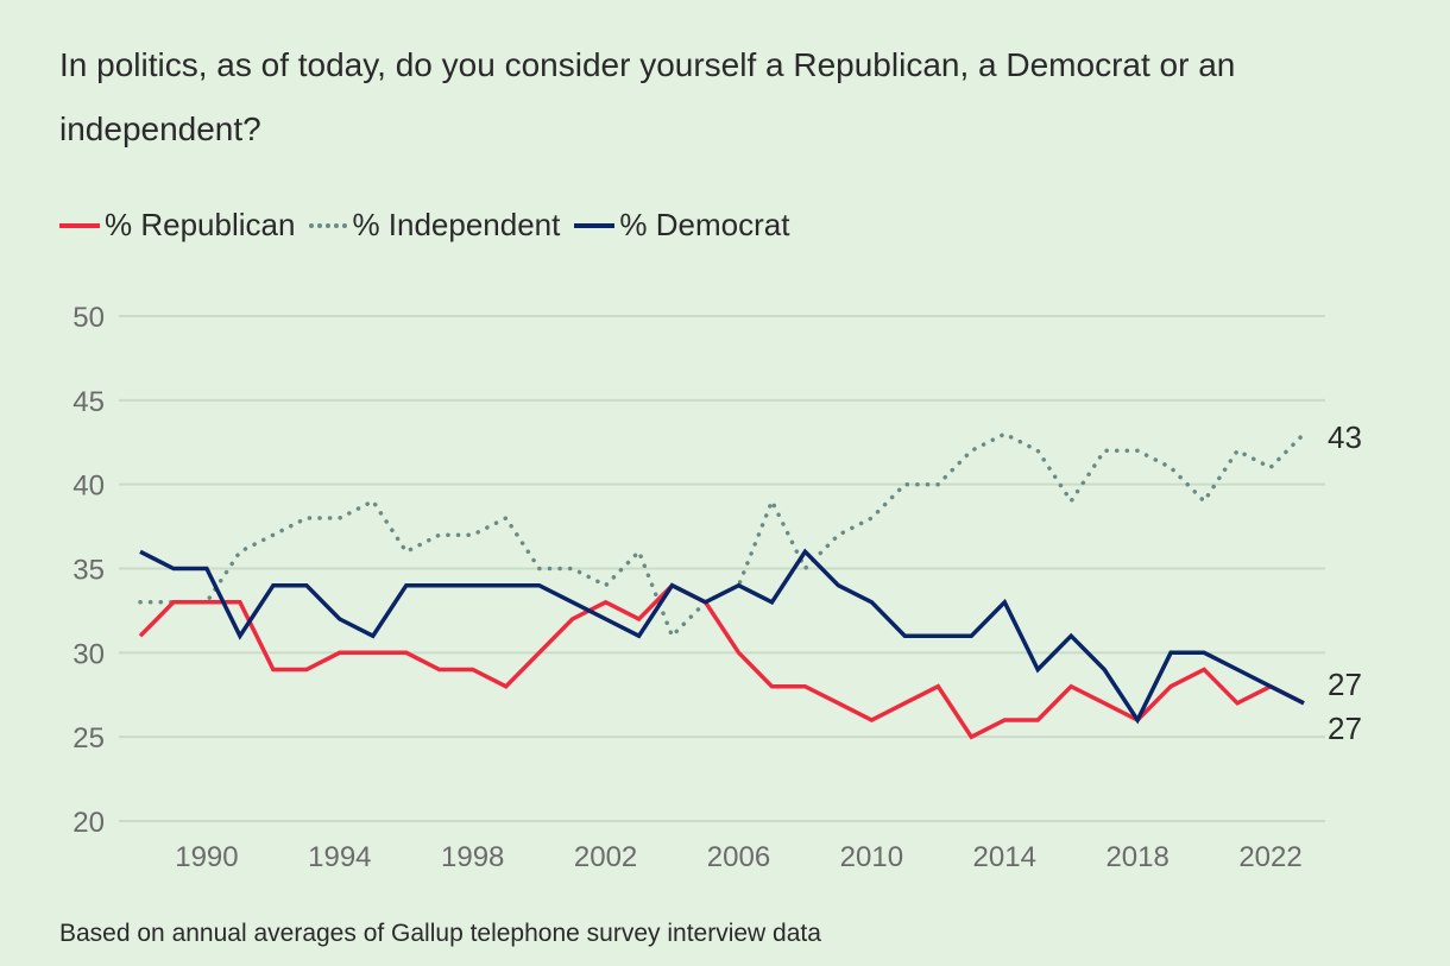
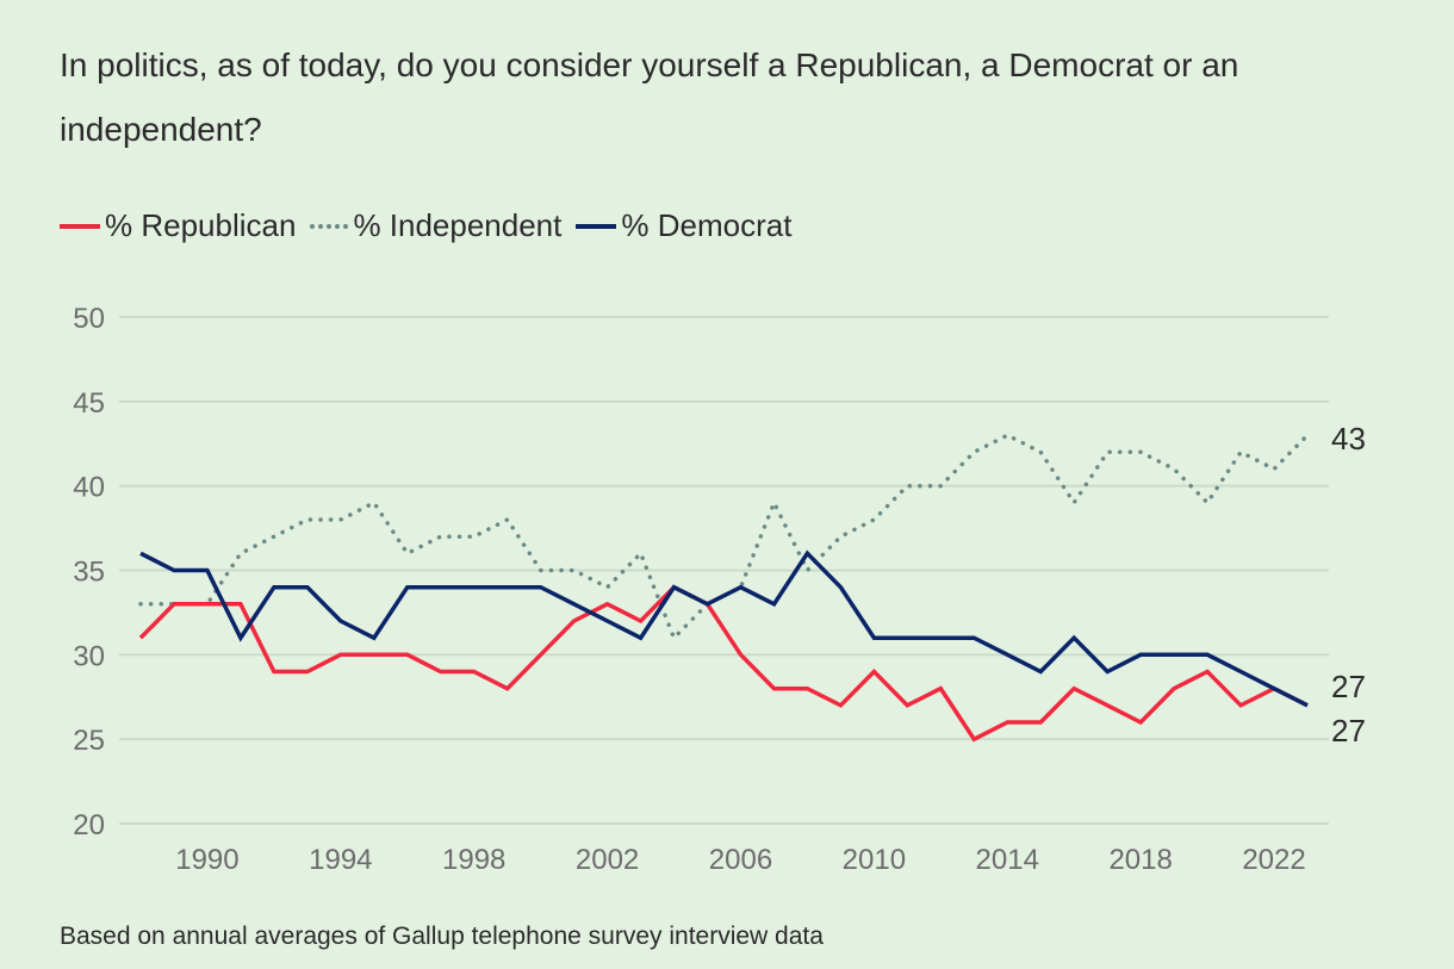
% Republican/2010: 26 -> 29
% Democrat/2010: 33 -> 31
% Democrat/2014: 33 -> 30
% Democrat/2018: 26 -> 30
